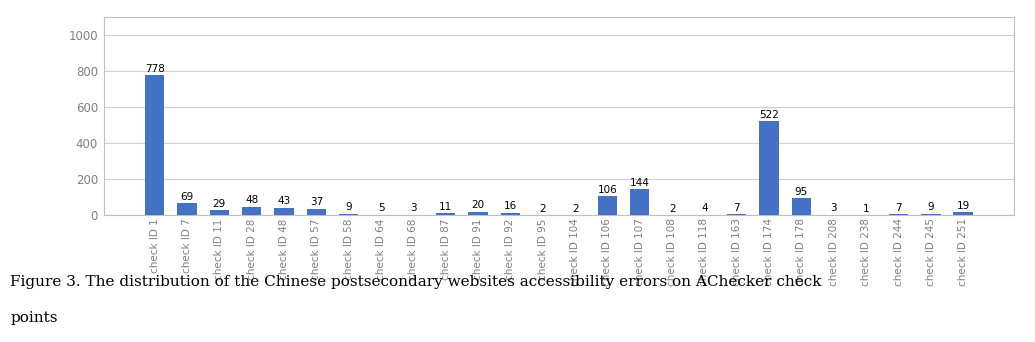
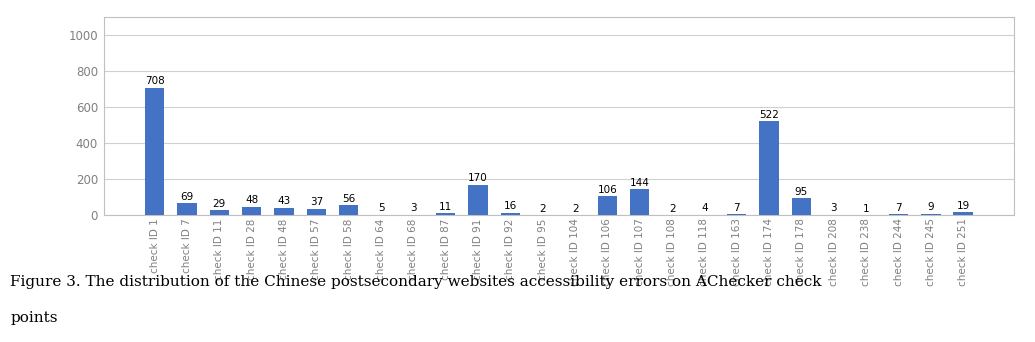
check ID 1: 778 -> 708
check ID 58: 9 -> 56
check ID 91: 20 -> 170
